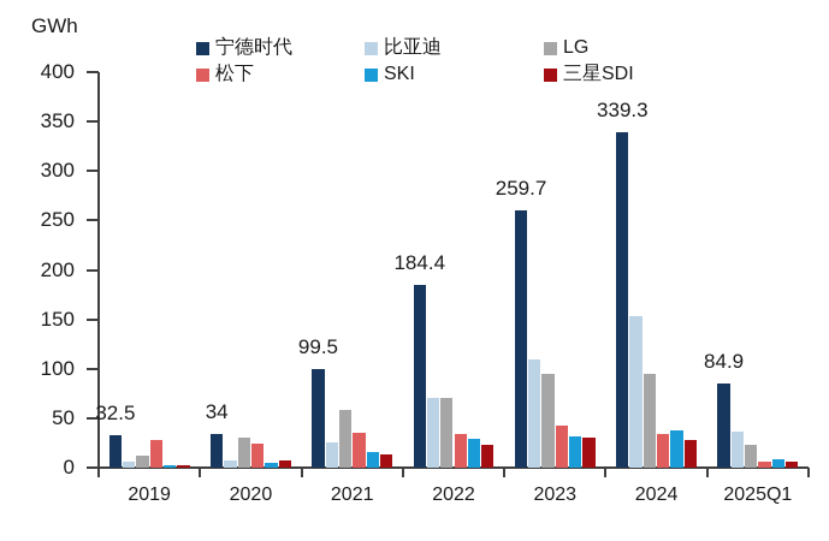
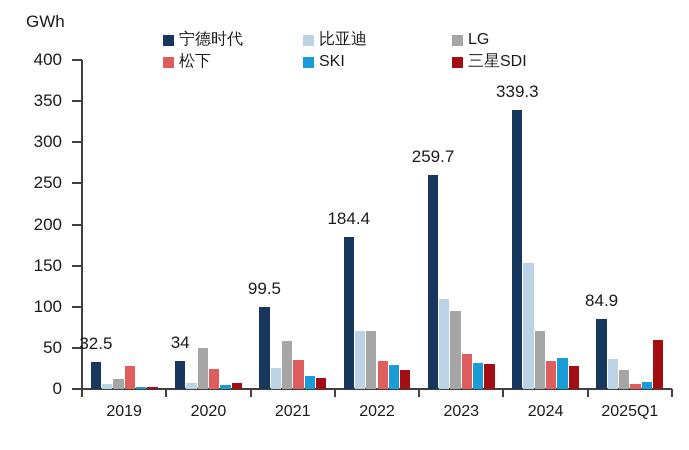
LG/2020: 30 -> 50
LG/2024: 100 -> 70
三星SDI/2025Q1: 10 -> 60
